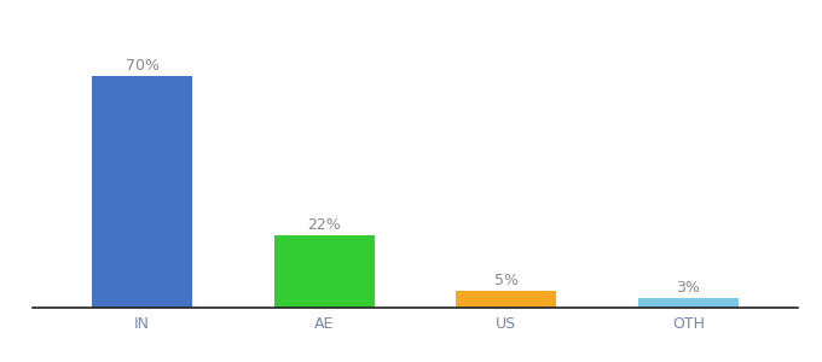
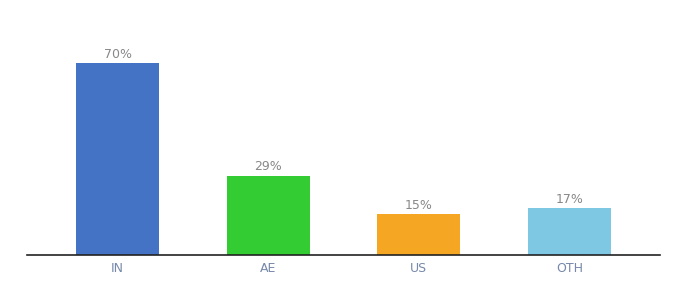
AE: 22% -> 29%
US: 5% -> 15%
OTH: 3% -> 17%
